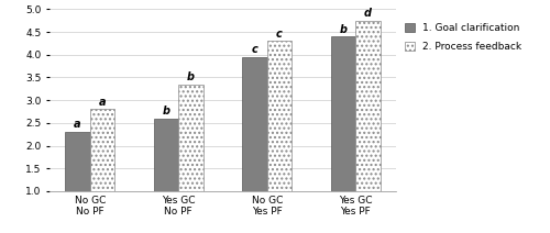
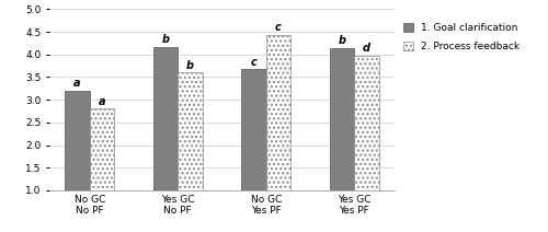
1. Goal clarification/No GC No PF: 2.30 -> 3.20
1. Goal clarification/Yes GC No PF: 2.60 -> 4.17
2. Process feedback/Yes GC No PF: 3.35 -> 3.60
1. Goal clarification/No GC Yes PF: 3.95 -> 3.67
2. Process feedback/No GC Yes PF: 4.30 -> 4.43
1. Goal clarification/Yes GC Yes PF: 4.40 -> 4.15
2. Process feedback/Yes GC Yes PF: 4.75 -> 3.98
